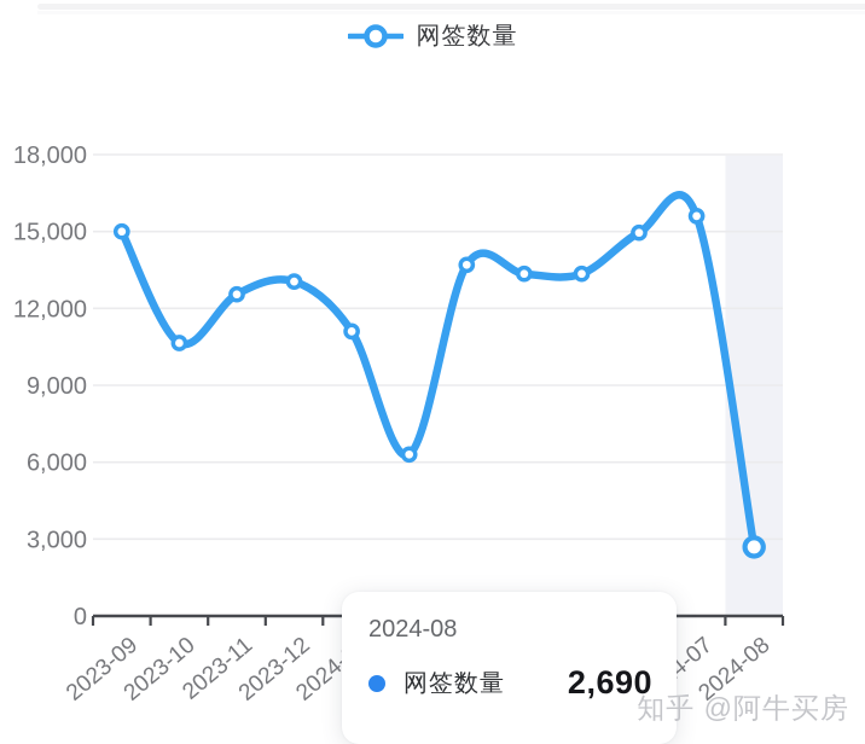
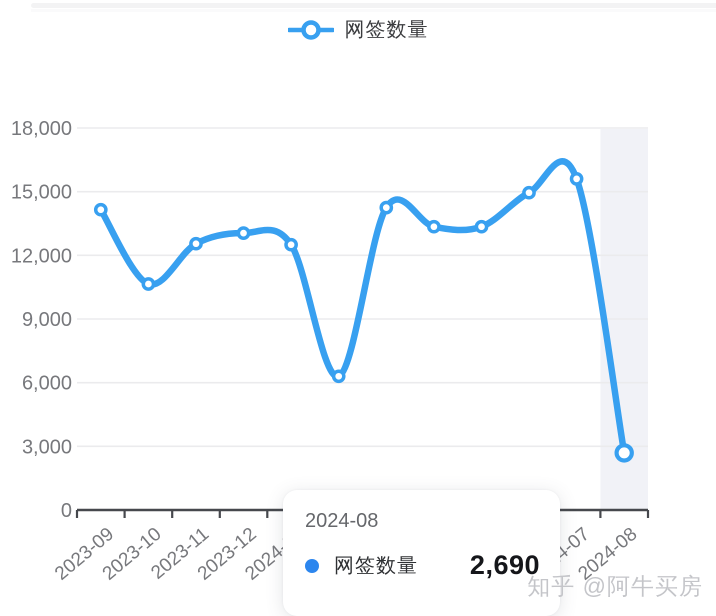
2023-09: 15000 -> 14200
2024-01: 11100 -> 12500
2024-03: 13700 -> 14200
